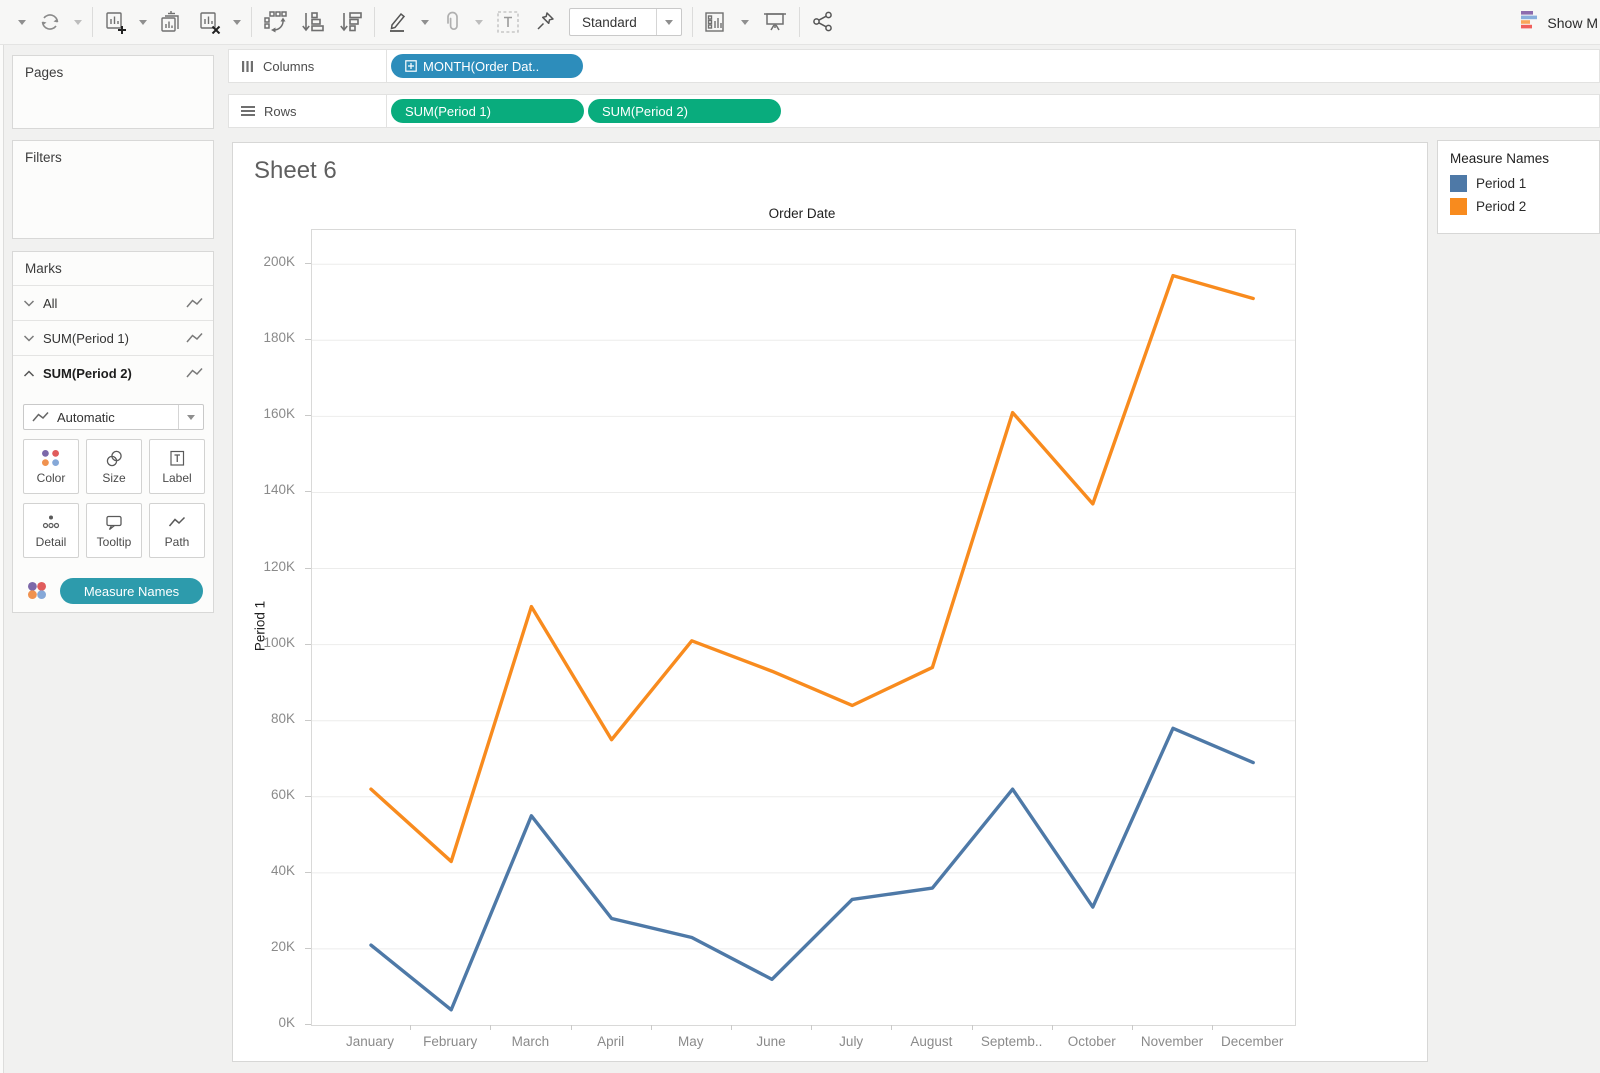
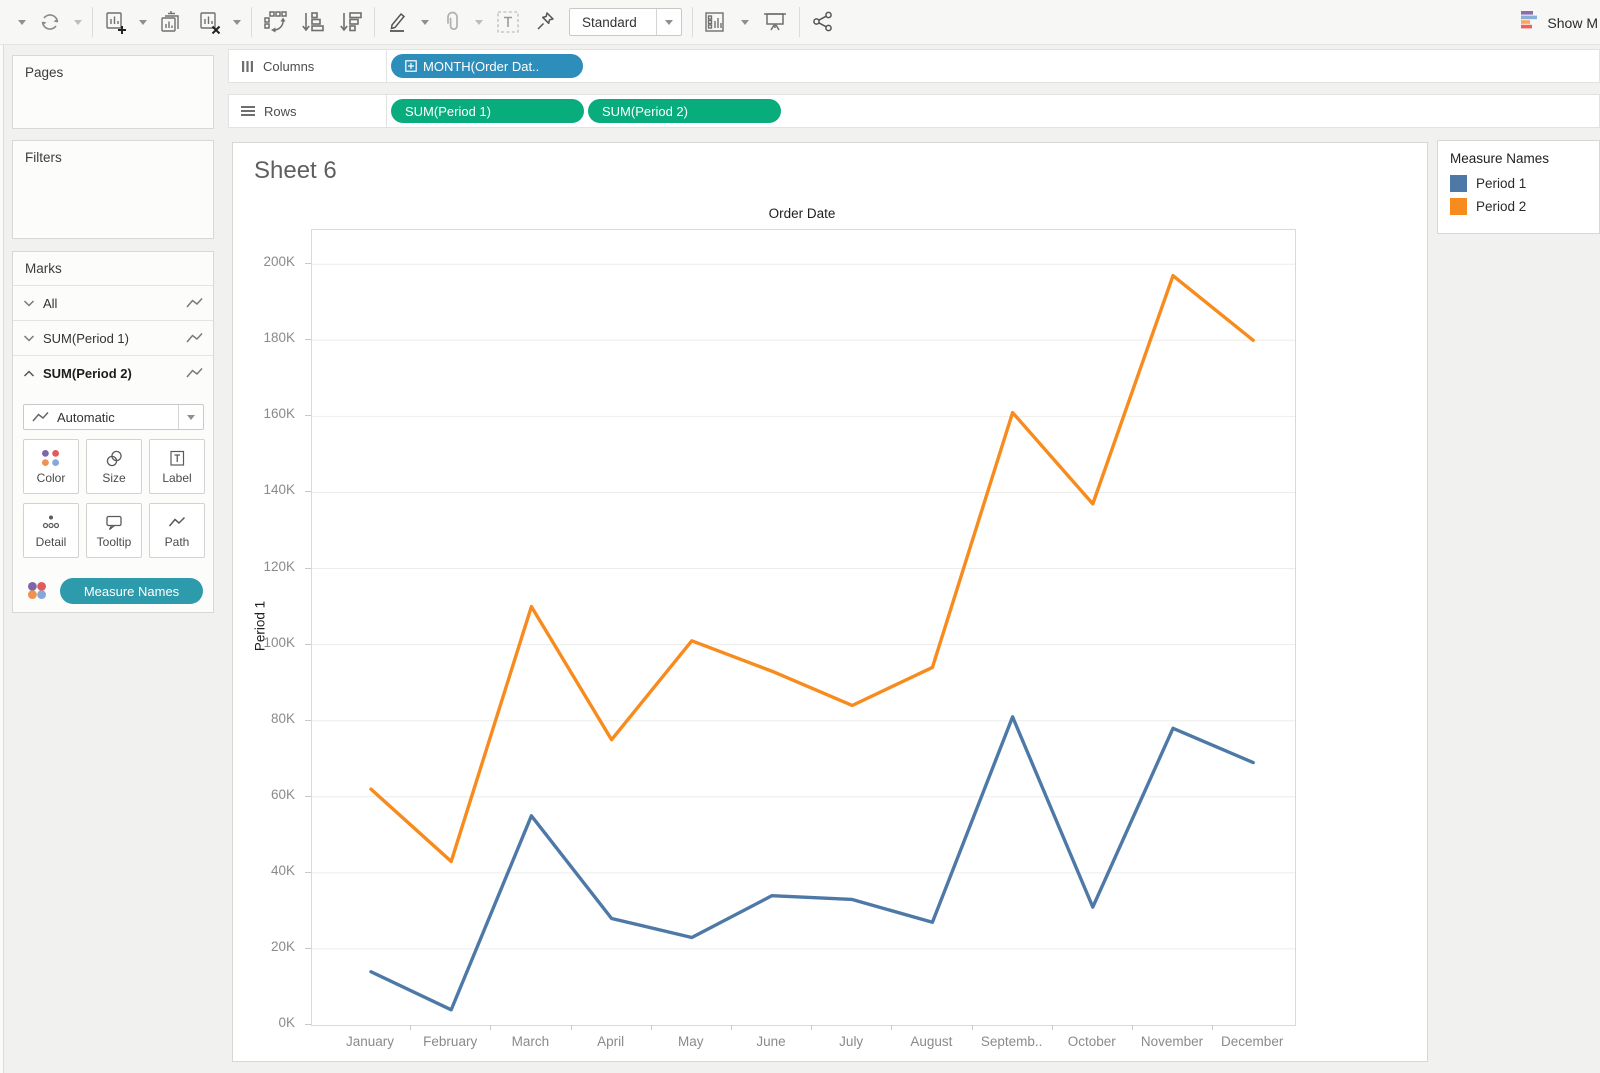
Period 1/January: 21K -> 14K
Period 1/June: 12K -> 34K
Period 1/August: 36K -> 27K
Period 1/Septemb..: 62K -> 81K
Period 2/December: 191K -> 180K
